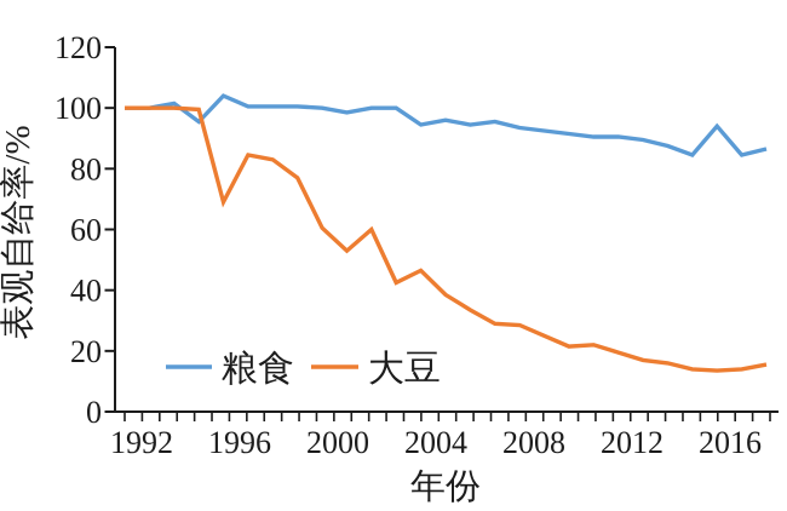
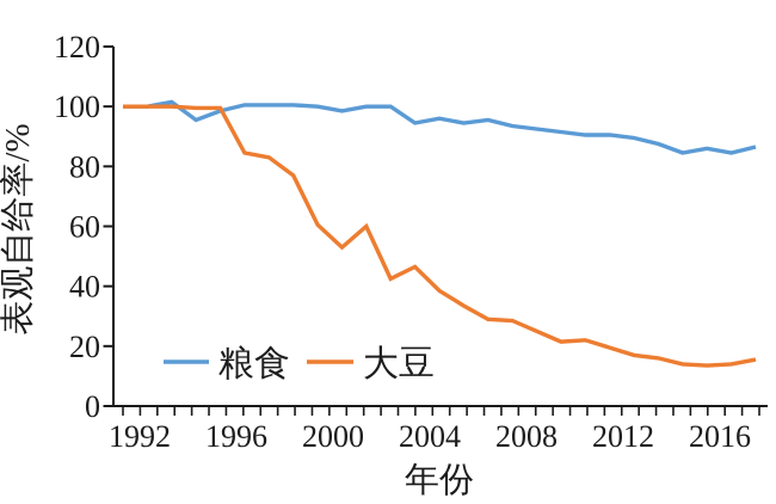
粮食/1996: 104 -> 98
大豆/1996: 69 -> 100
粮食/2016: 94 -> 86
